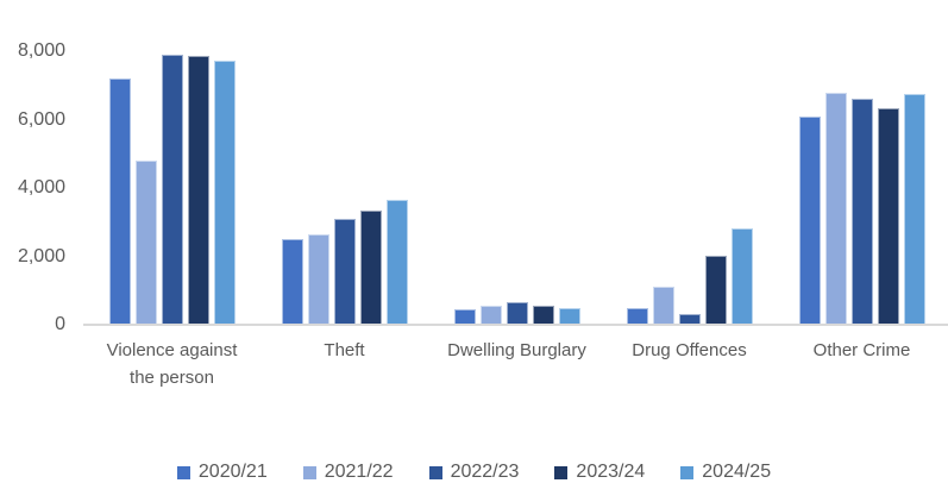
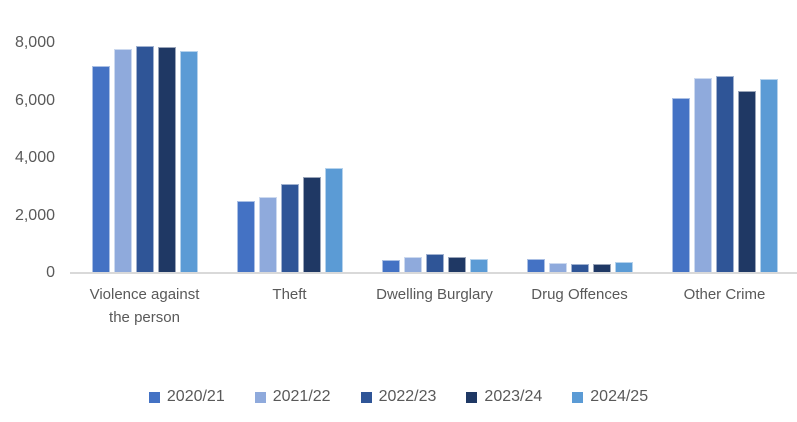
2021/22/Violence against the person: 4800 -> 7800
2021/22/Drug Offences: 1100 -> 400
2023/24/Drug Offences: 2000 -> 300
2024/25/Drug Offences: 2800 -> 400
2022/23/Other Crime: 6600 -> 6900
